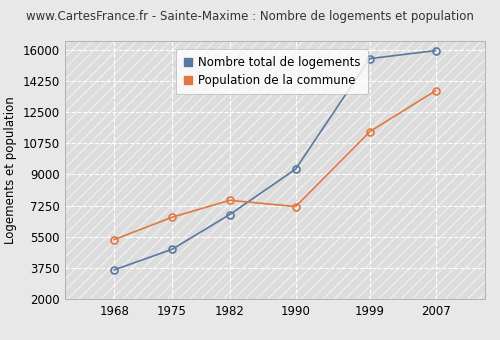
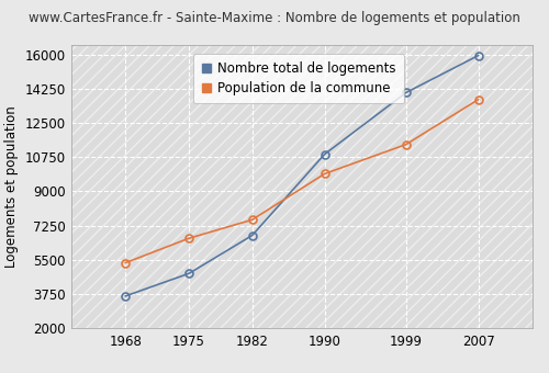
Nombre total de logements/1990: 9300 -> 10900
Population de la commune/1990: 7200 -> 9900
Nombre total de logements/1999: 15500 -> 14000
